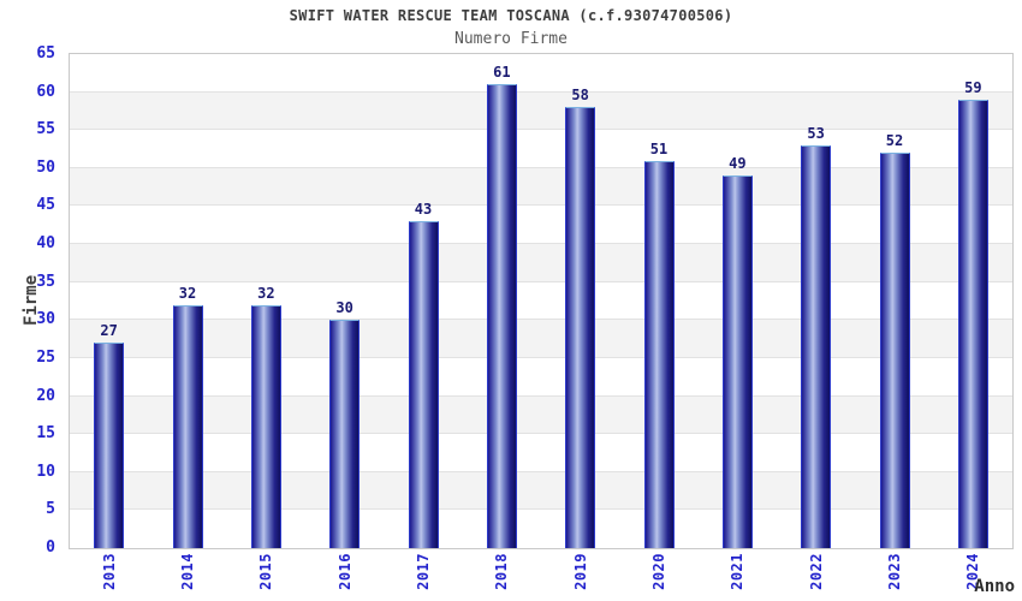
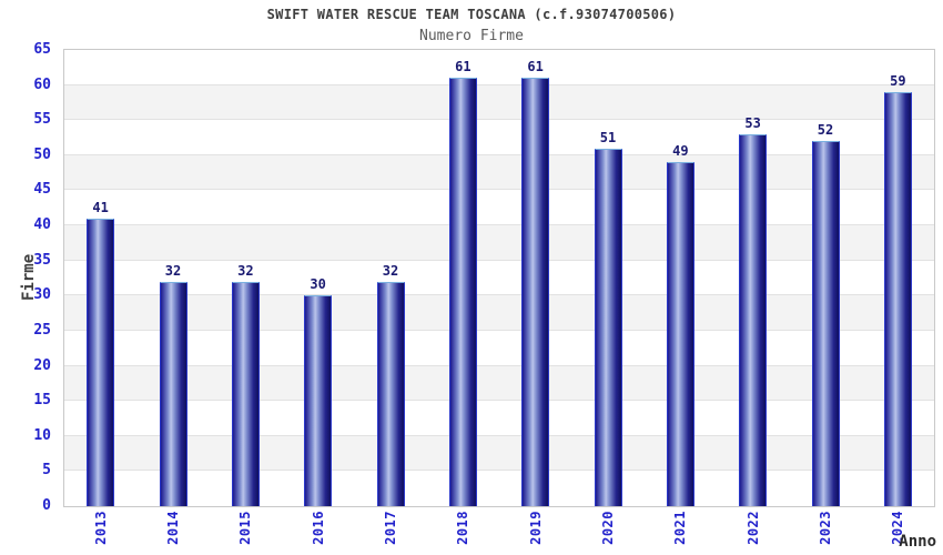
2013: 27 -> 41
2017: 43 -> 32
2019: 58 -> 61
